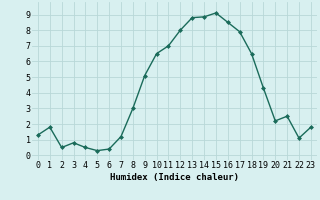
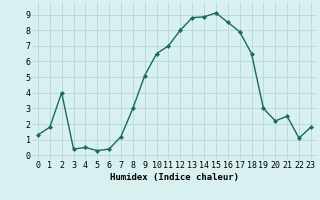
2: 0.5 -> 4.0
3: 0.8 -> 0.4
19: 4.3 -> 3.0
